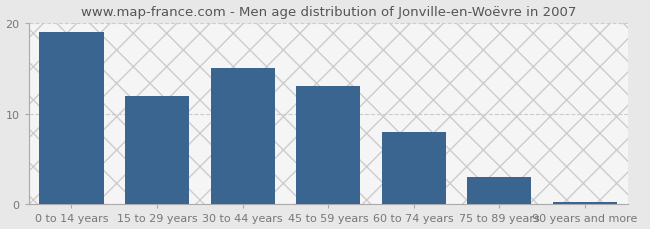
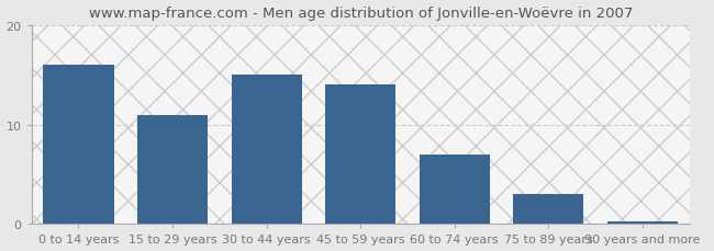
0 to 14 years: 19.0 -> 16.0
15 to 29 years: 12.0 -> 11.0
45 to 59 years: 13.0 -> 14.0
60 to 74 years: 8.0 -> 7.0
